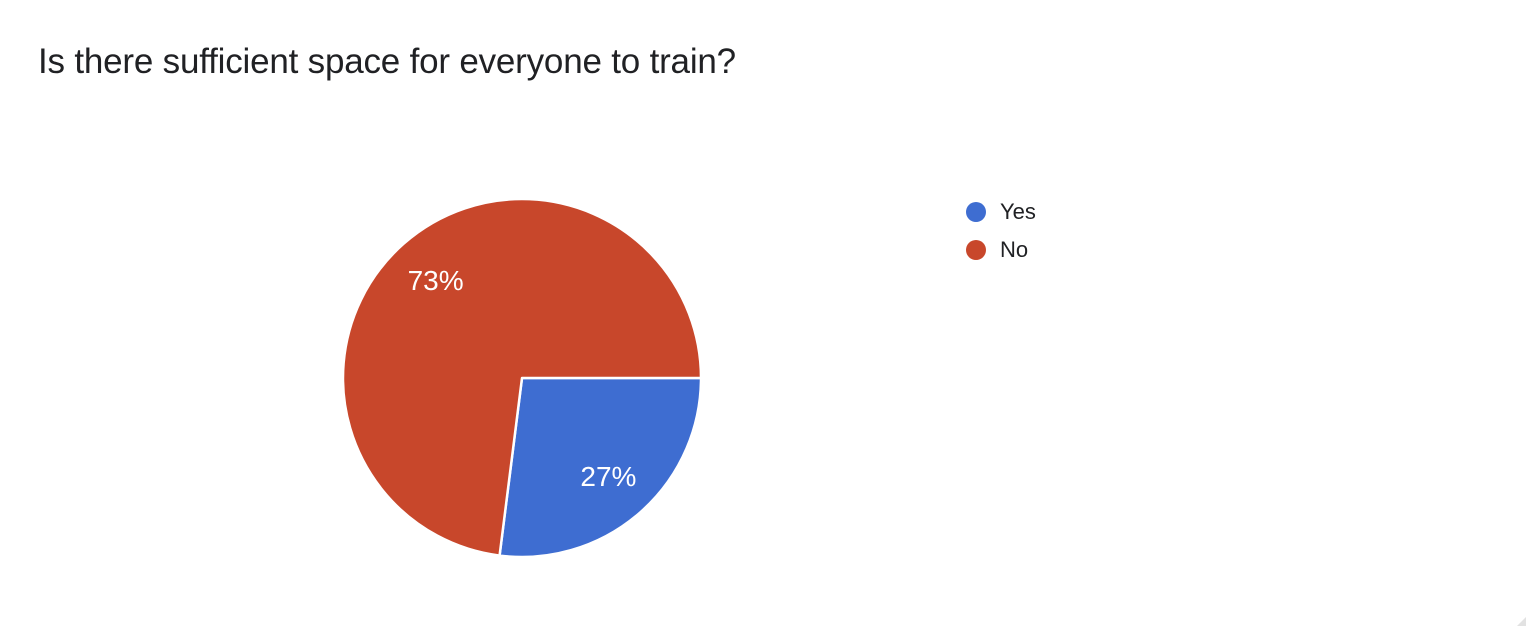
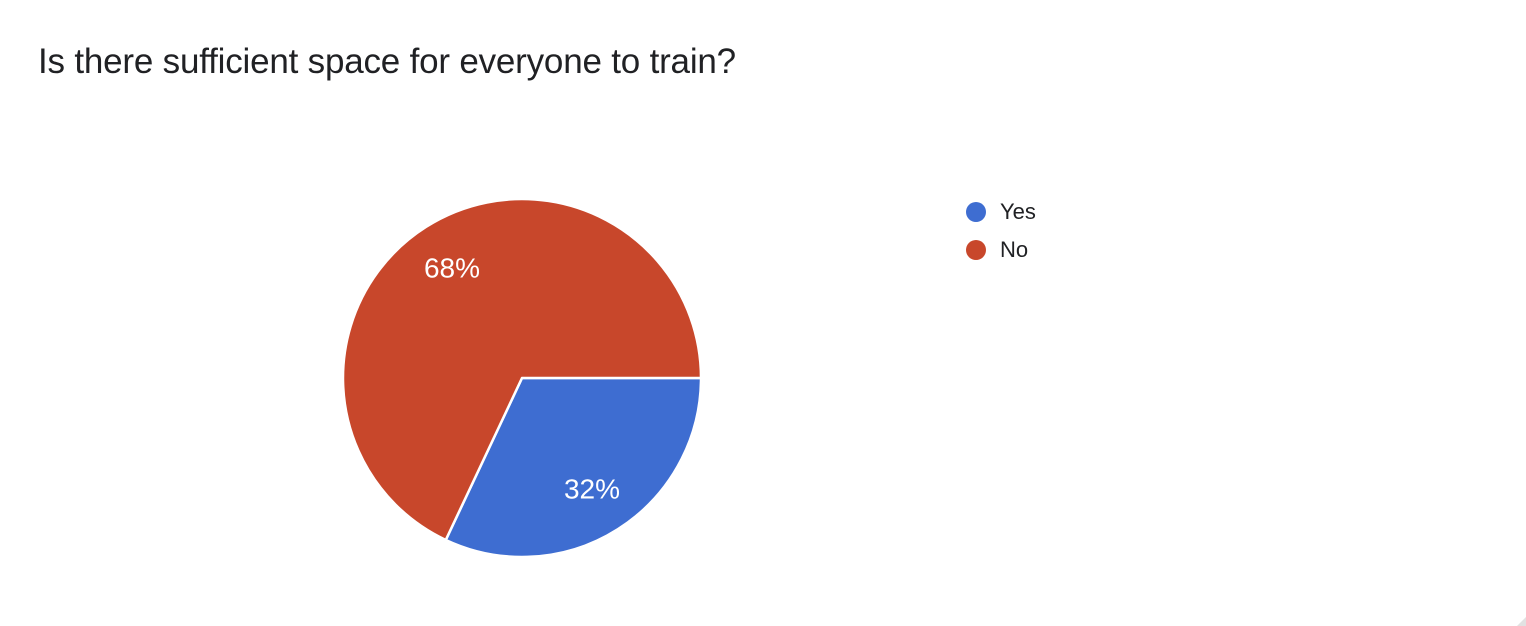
Yes: 27% -> 32%
No: 73% -> 68%
